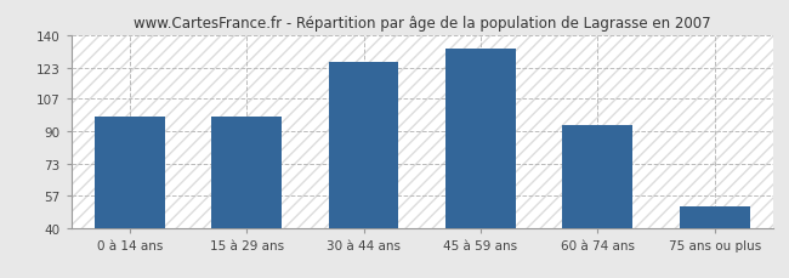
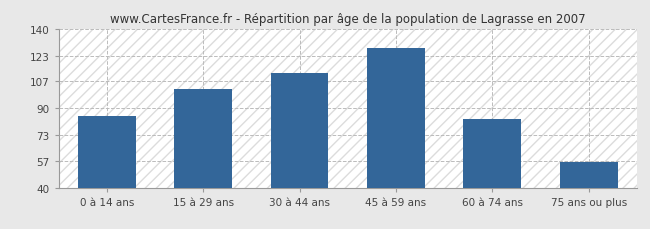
0 à 14 ans: 98 -> 85
15 à 29 ans: 98 -> 102
30 à 44 ans: 126 -> 112
45 à 59 ans: 133 -> 128
60 à 74 ans: 93 -> 83
75 ans ou plus: 51 -> 56
